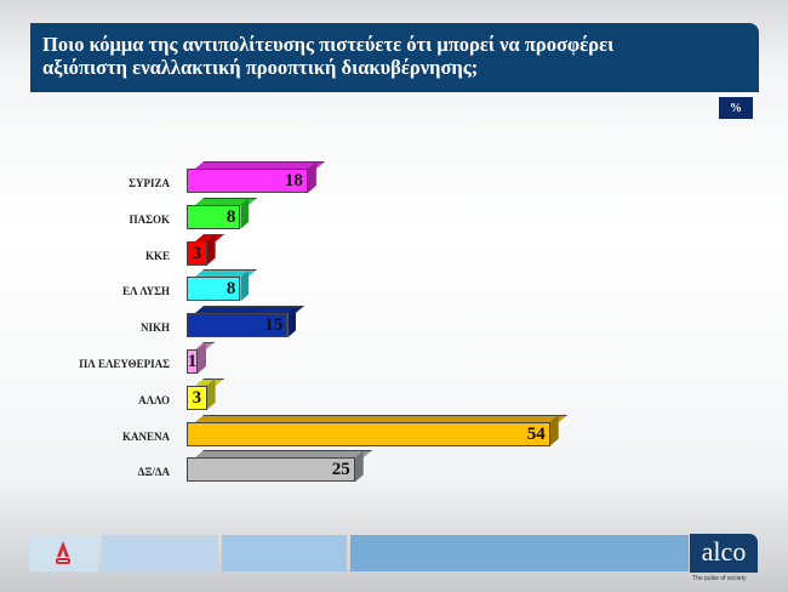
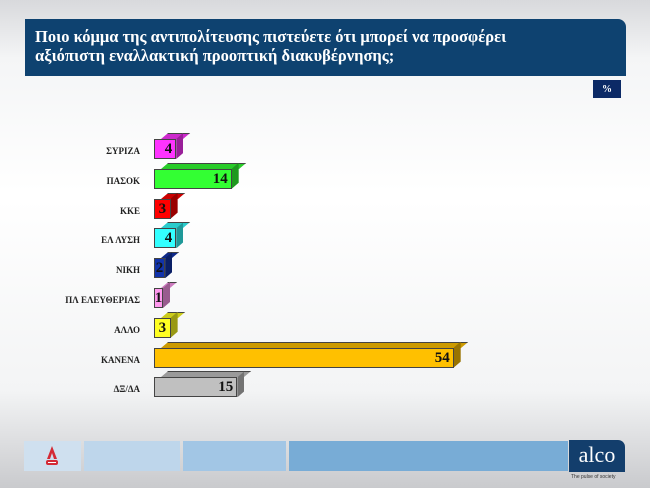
ΣΥΡΙΖΑ: 18 -> 4
ΠΑΣΟΚ: 8 -> 14
ΕΛ ΛΥΣΗ: 8 -> 4
ΝΙΚΗ: 15 -> 2
ΔΞ/ΔΑ: 25 -> 15
